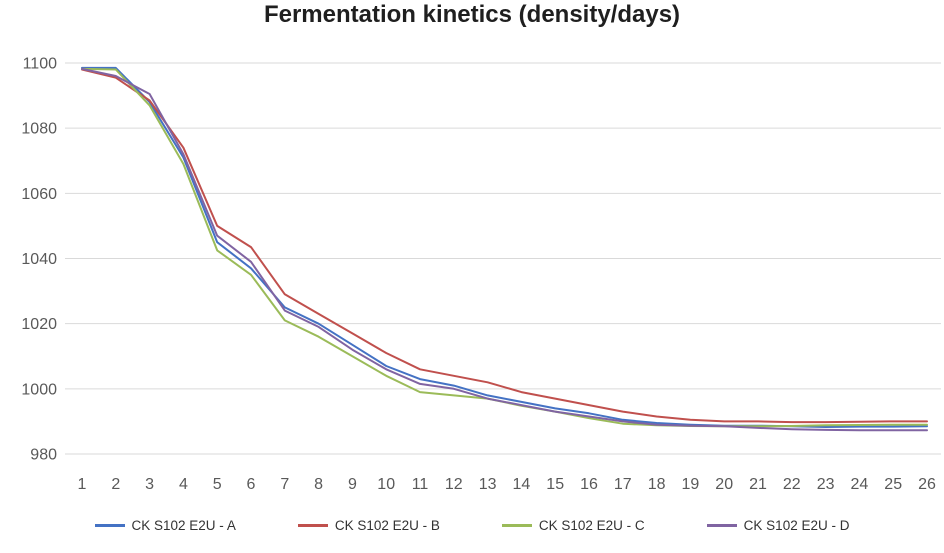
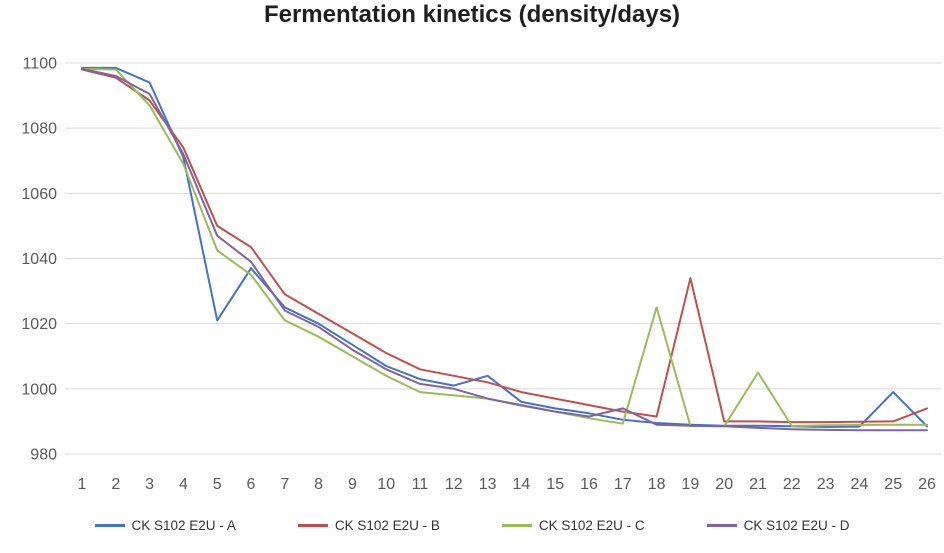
CK S102 E2U - A/3: 1088 -> 1094
CK S102 E2U - A/5: 1045 -> 1021
CK S102 E2U - A/13: 998 -> 1004
CK S102 E2U - D/17: 990 -> 994
CK S102 E2U - C/18: 989 -> 1025
CK S102 E2U - B/19: 990 -> 1034
CK S102 E2U - C/21: 988 -> 1005
CK S102 E2U - A/25: 988 -> 999
CK S102 E2U - B/26: 990 -> 994
